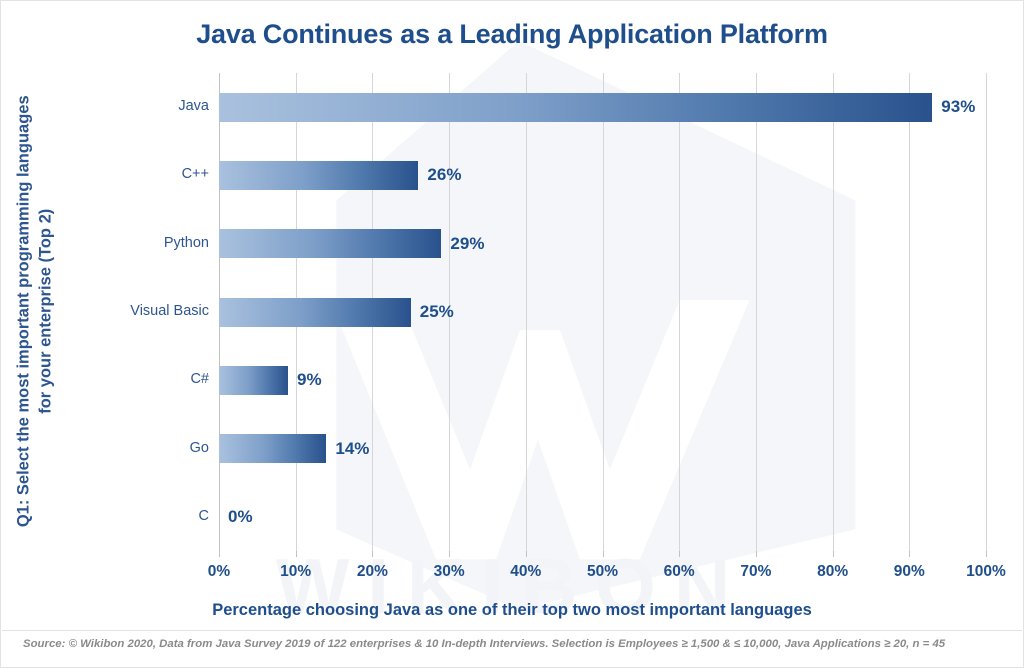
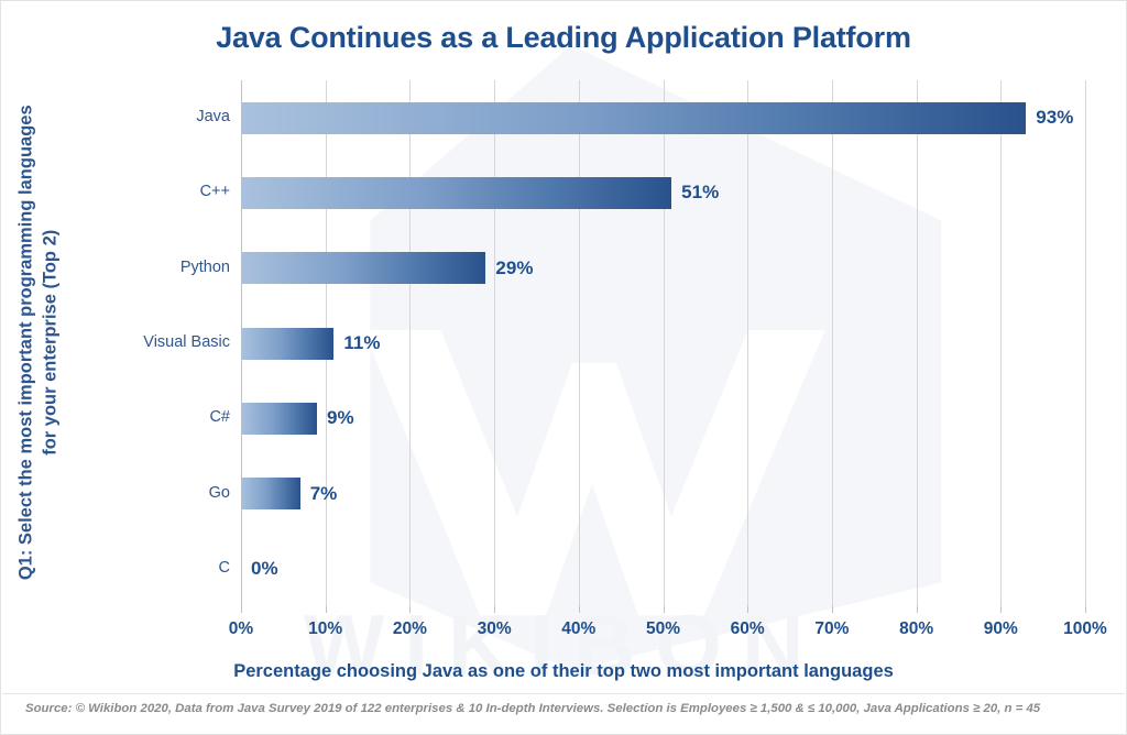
C++: 26% -> 51%
Visual Basic: 25% -> 11%
Go: 14% -> 7%
